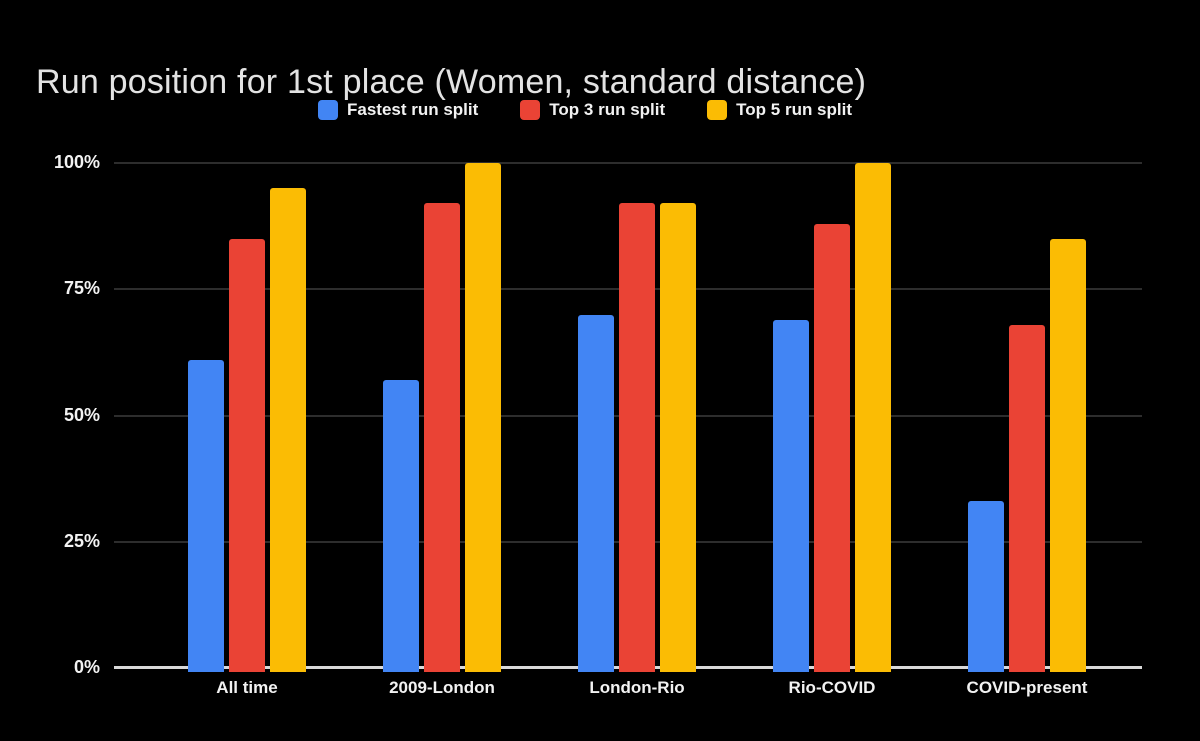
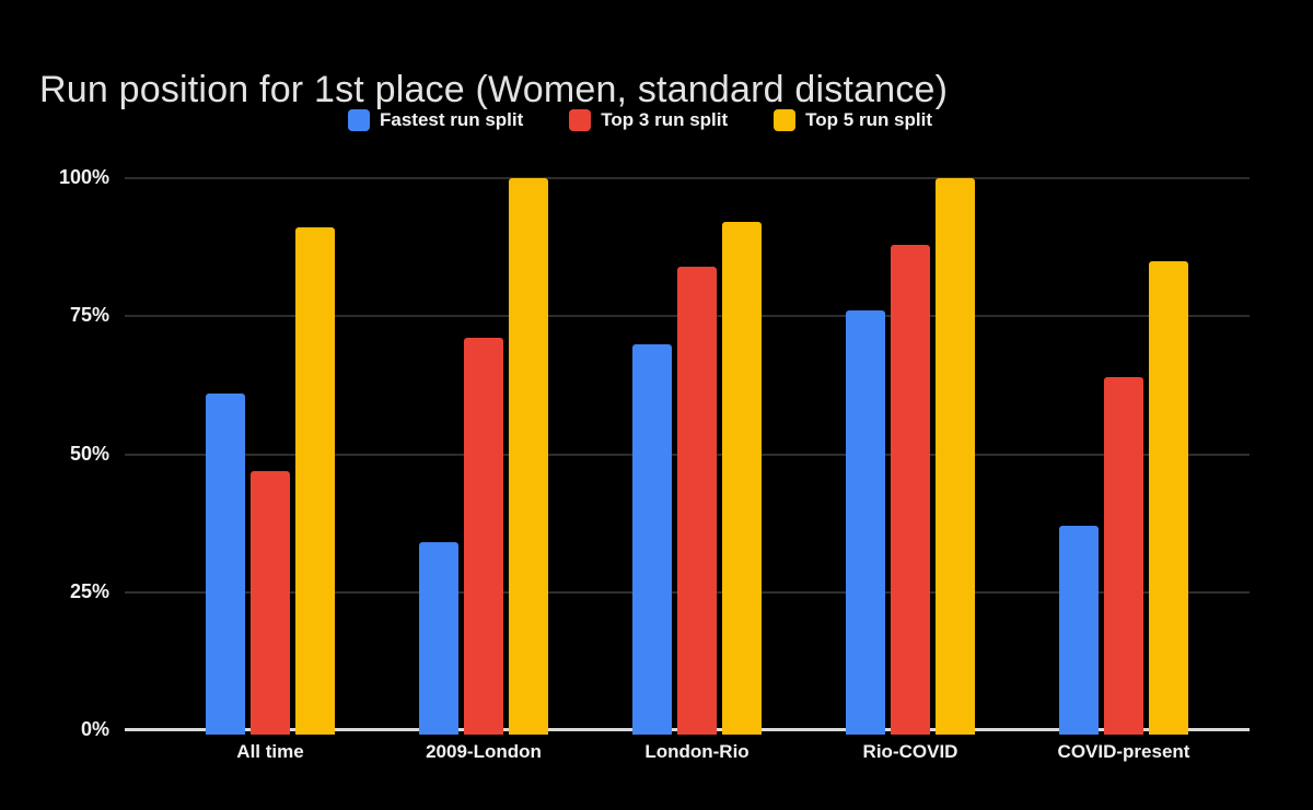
Top 3 run split/All time: 85% -> 47%
Top 5 run split/All time: 95% -> 91%
Fastest run split/2009-London: 57% -> 34%
Top 3 run split/2009-London: 92% -> 71%
Top 3 run split/London-Rio: 92% -> 84%
Fastest run split/Rio-COVID: 69% -> 76%
Fastest run split/COVID-present: 33% -> 37%
Top 3 run split/COVID-present: 68% -> 64%
